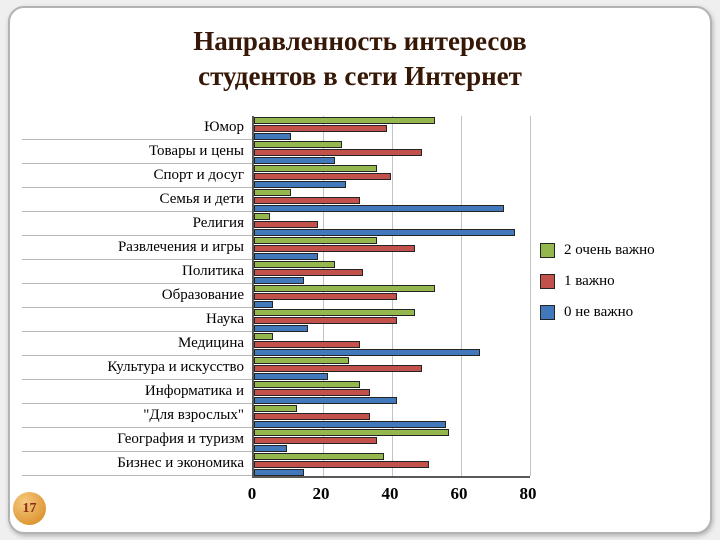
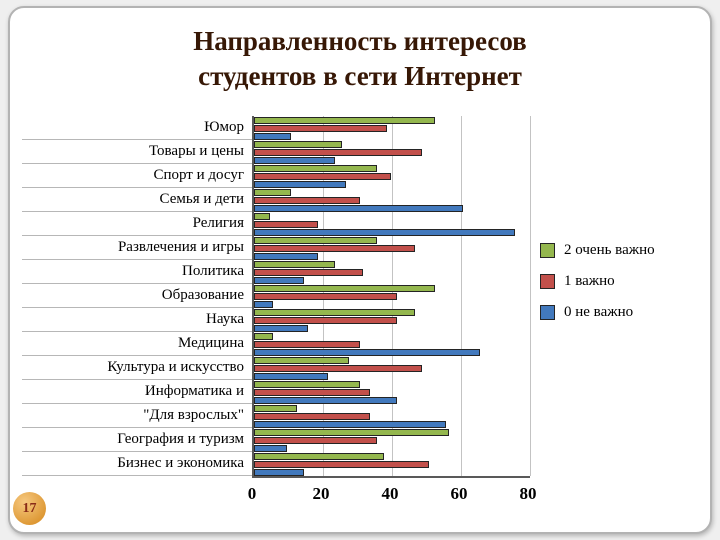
0 не важно/Семья и дети: 72 -> 60
